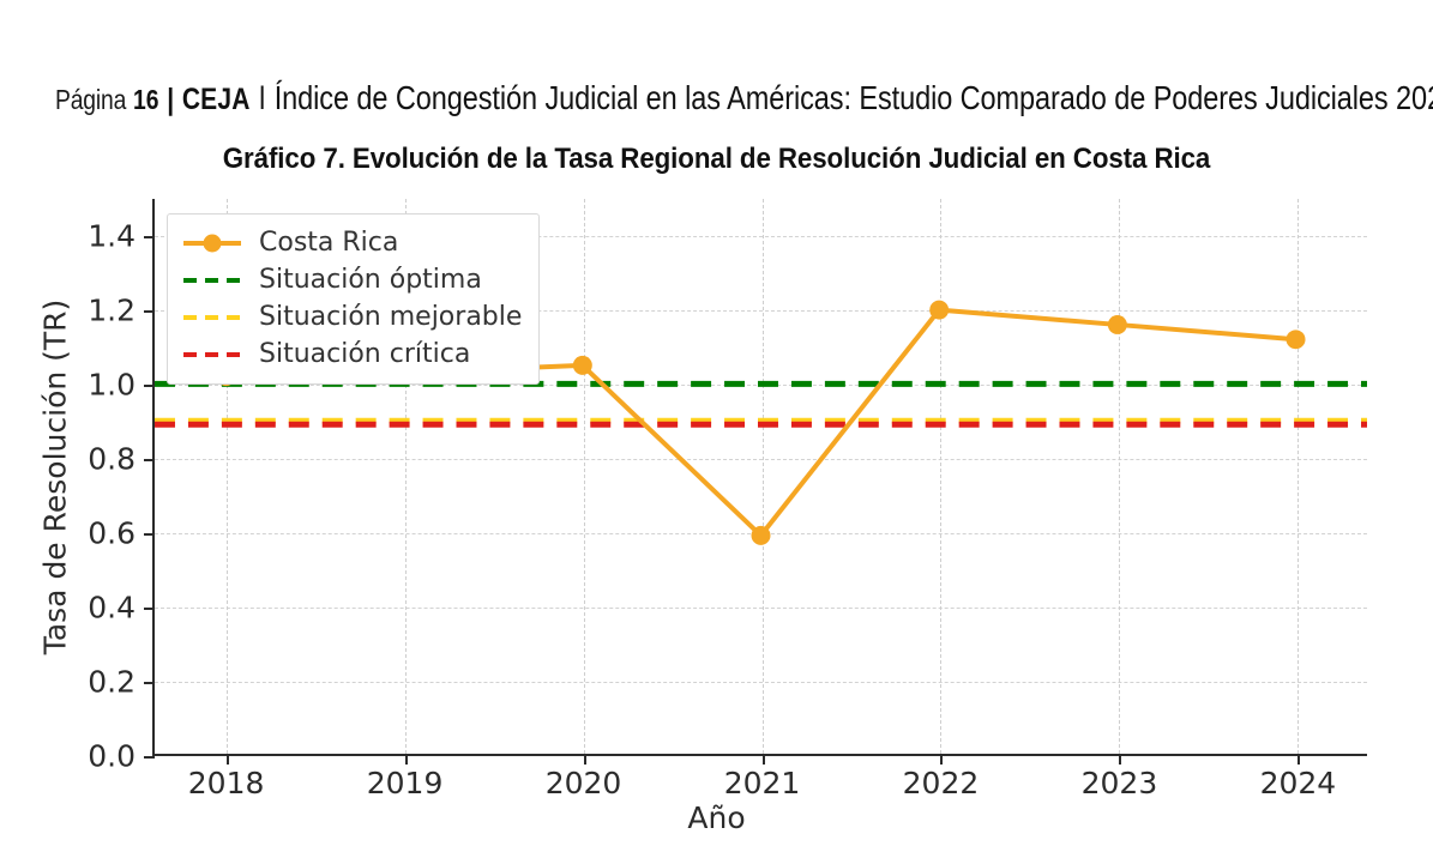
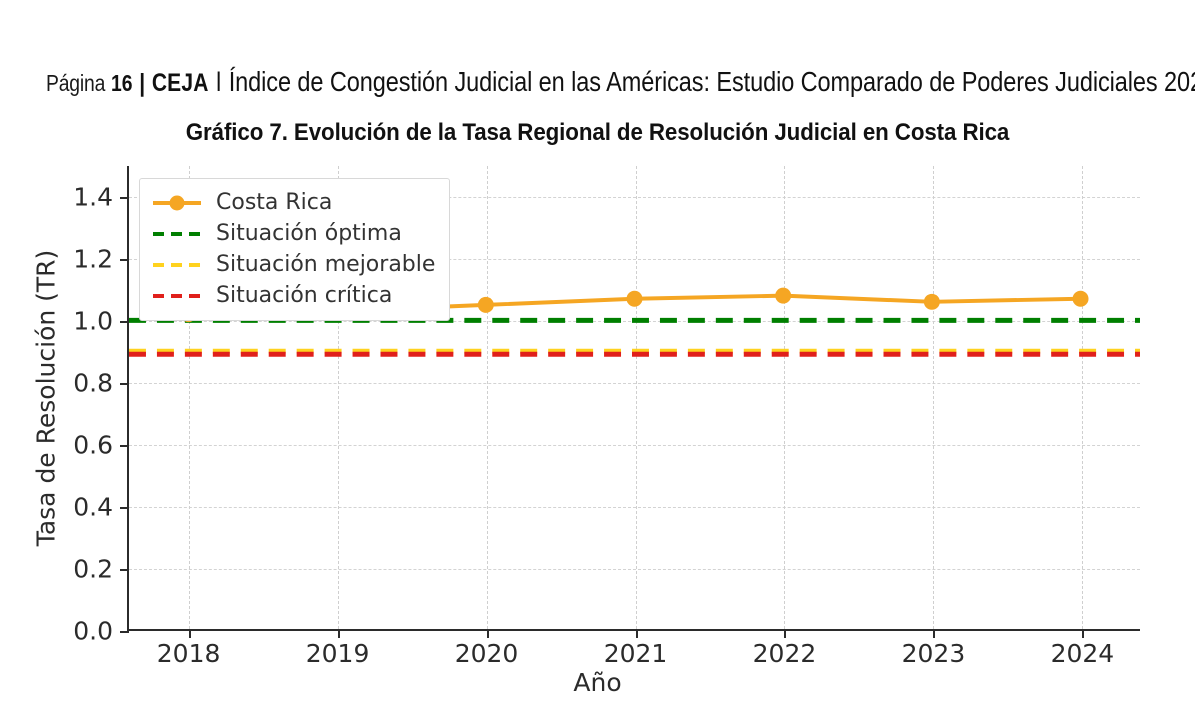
2021: 0.59 -> 1.07
2022: 1.20 -> 1.08
2023: 1.16 -> 1.06
2024: 1.12 -> 1.07
